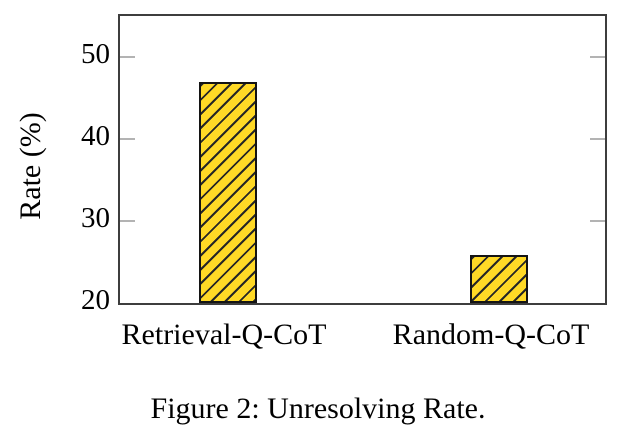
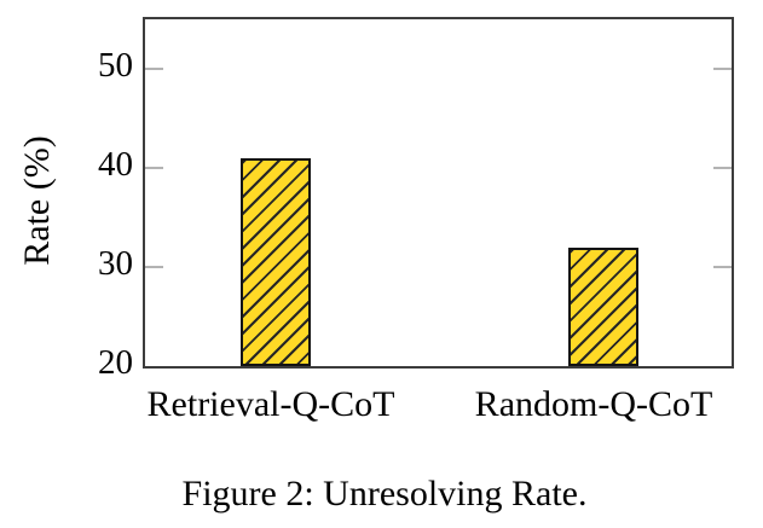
Retrieval-Q-CoT: 47 -> 41
Random-Q-CoT: 26 -> 32
